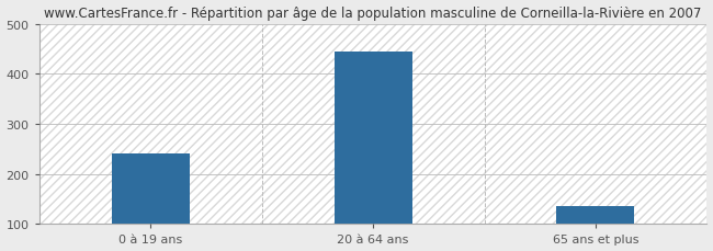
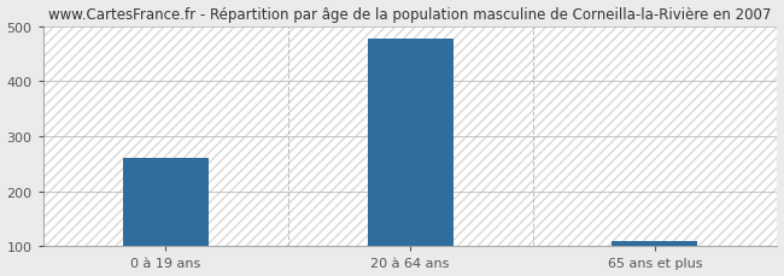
0 à 19 ans: 240 -> 260
20 à 64 ans: 445 -> 478
65 ans et plus: 135 -> 110
